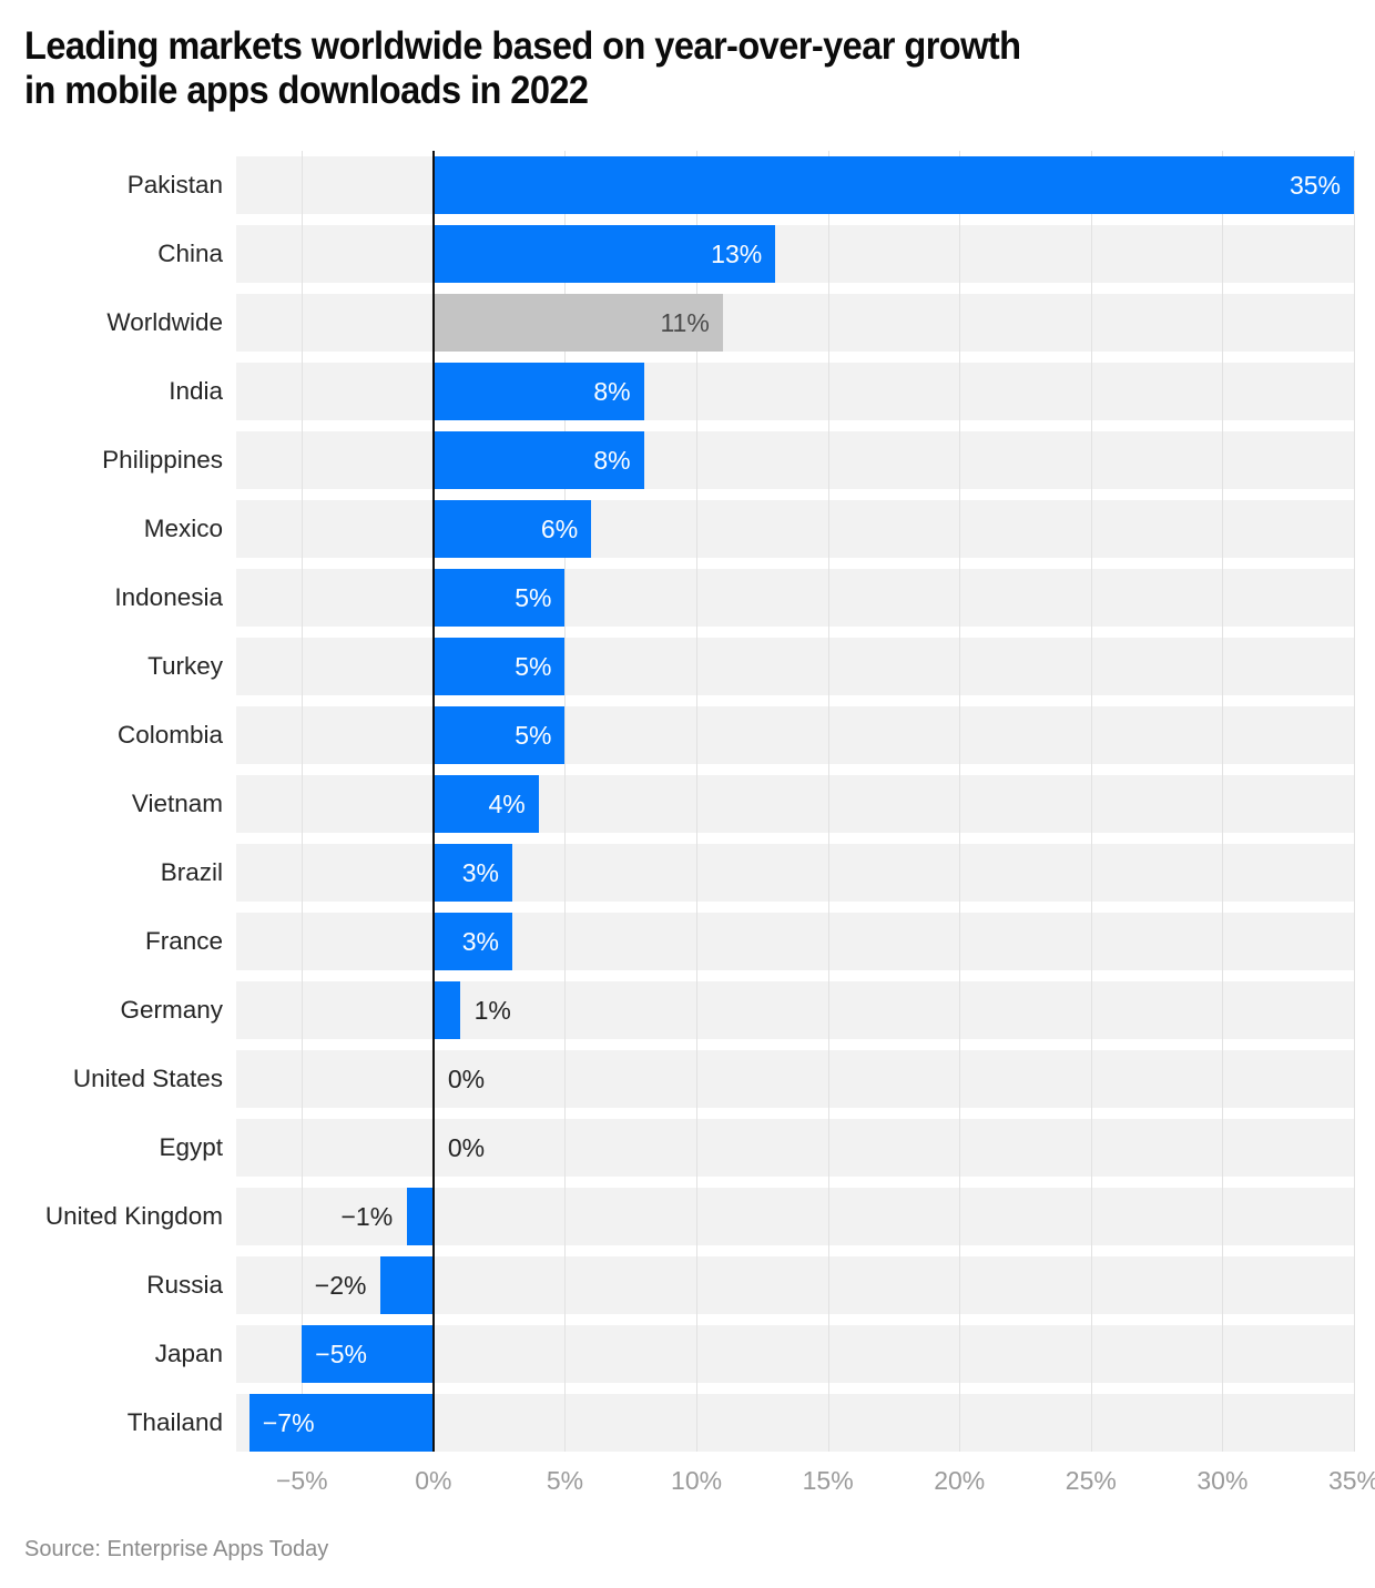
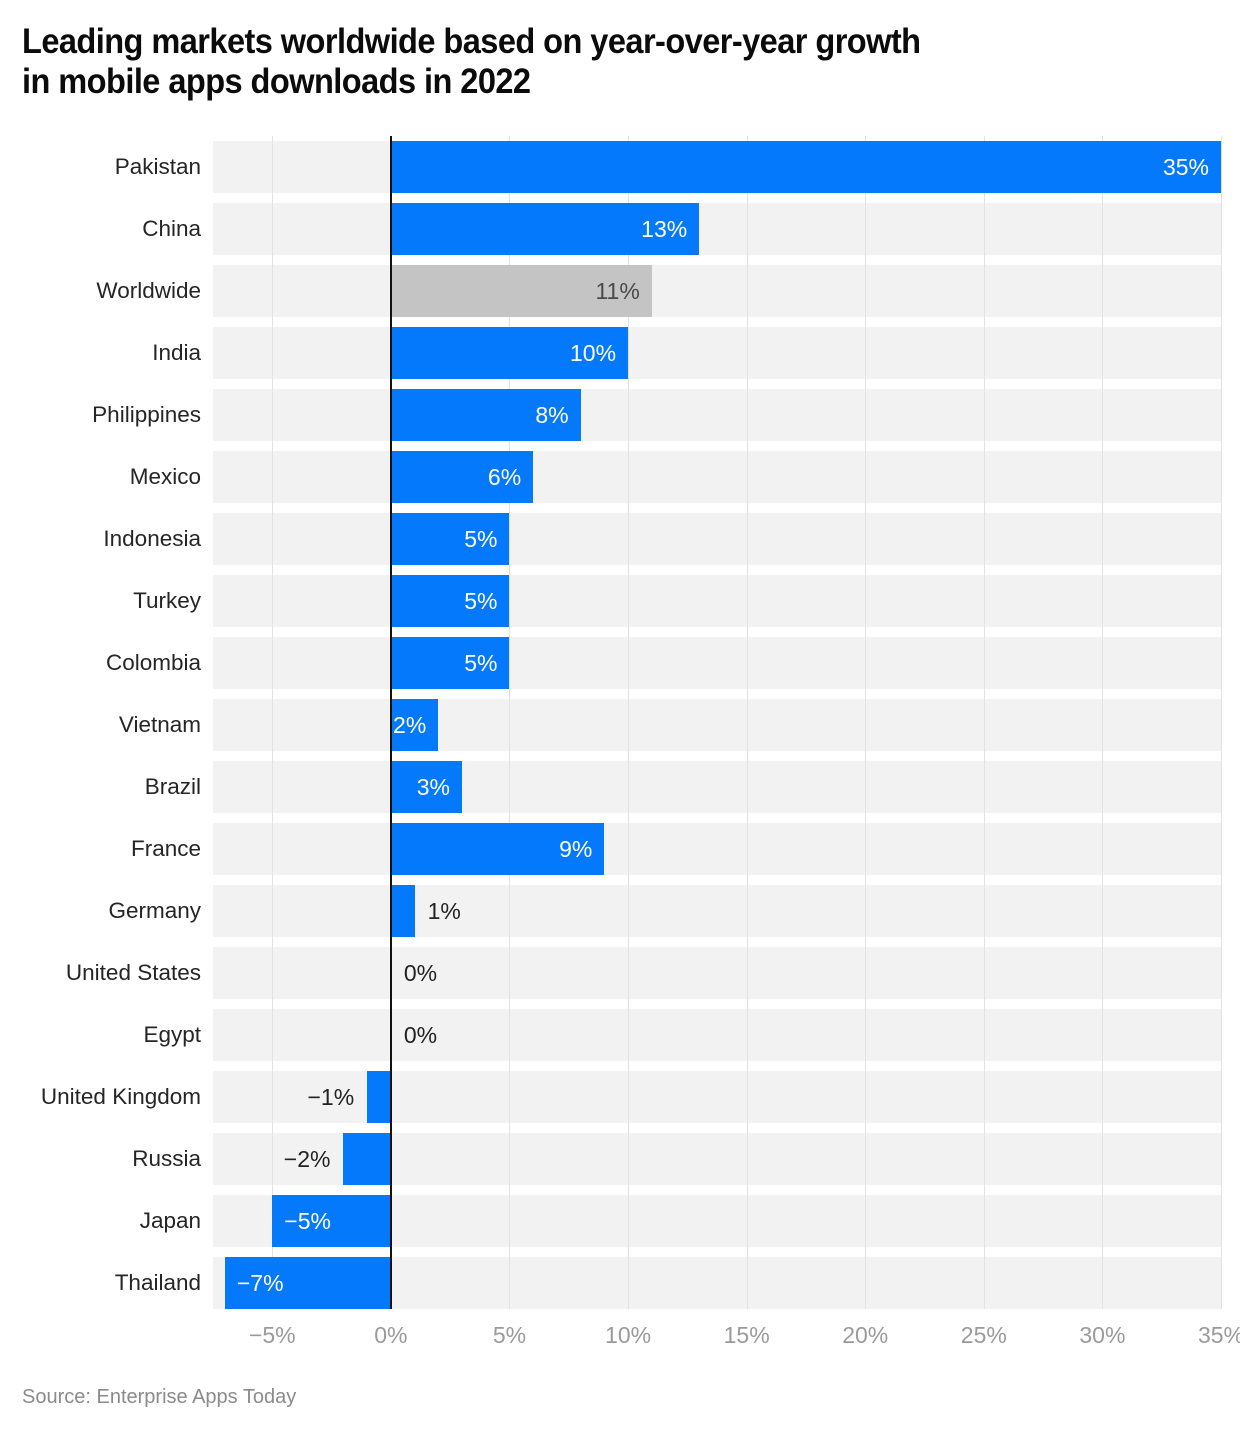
India: 8% -> 10%
Vietnam: 4% -> 2%
France: 3% -> 9%
